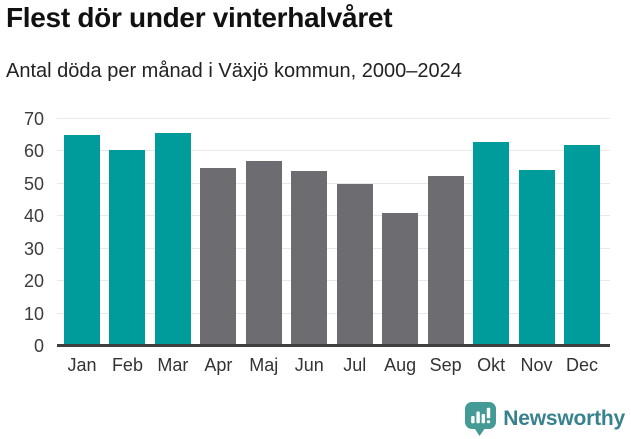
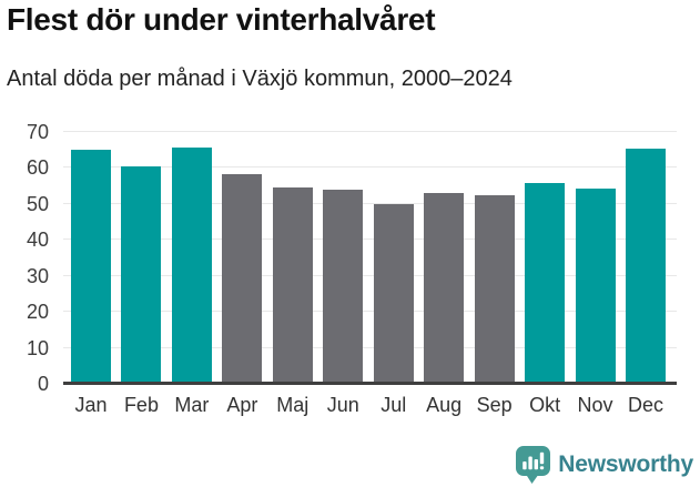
Apr: 55 -> 58
Maj: 57 -> 54
Aug: 41 -> 53
Okt: 63 -> 56
Dec: 62 -> 66
